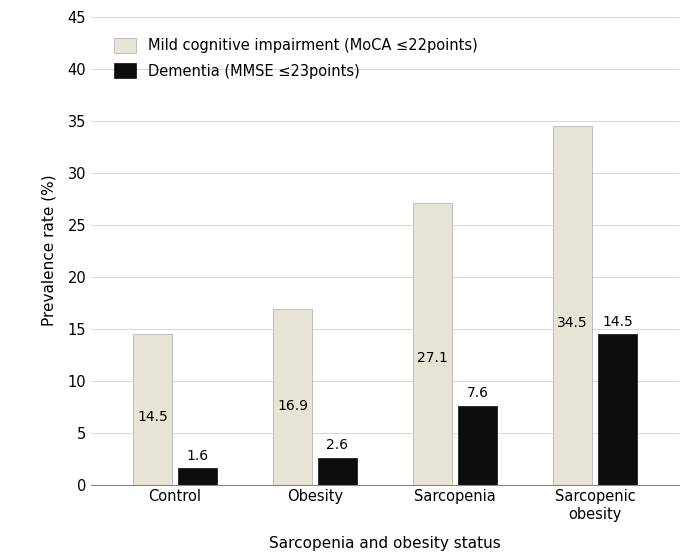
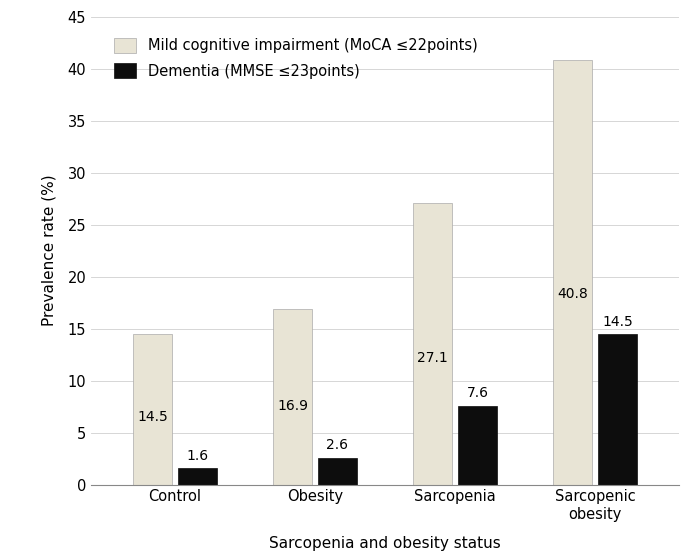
Mild cognitive impairment (MoCA ≤22points)/Sarcopenic obesity: 34.5 -> 40.8
